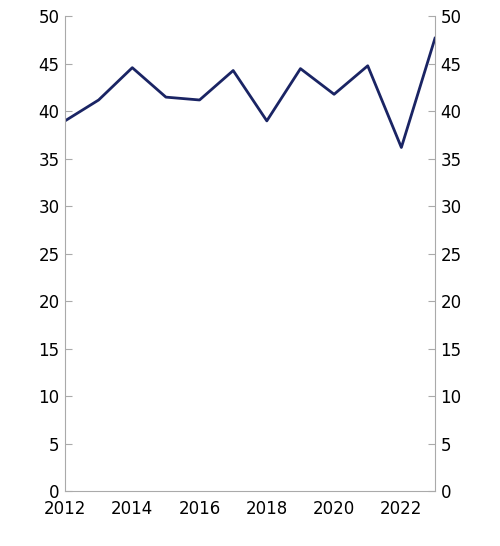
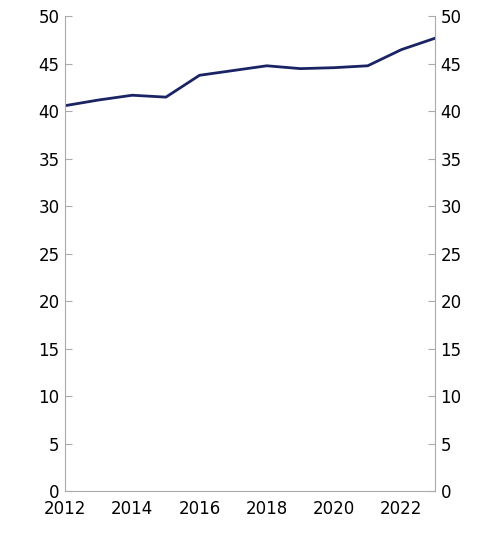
2012: 39.0 -> 40.6
2014: 44.6 -> 41.7
2016: 41.2 -> 43.8
2018: 39.0 -> 44.8
2020: 41.8 -> 44.6
2022: 36.2 -> 46.5
